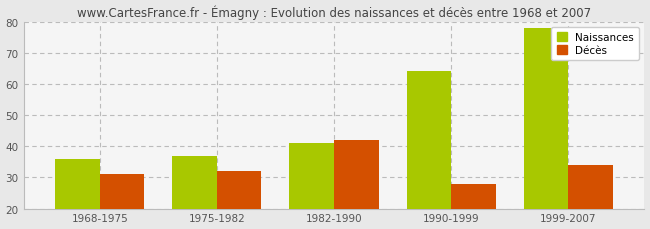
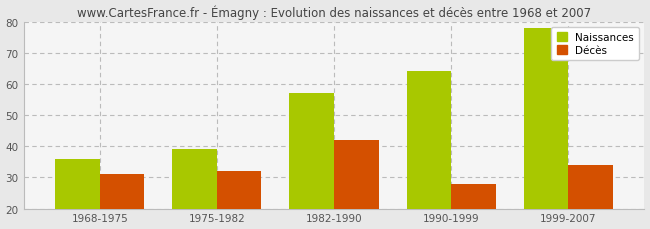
Naissances/1975-1982: 37 -> 39
Naissances/1982-1990: 41 -> 57
